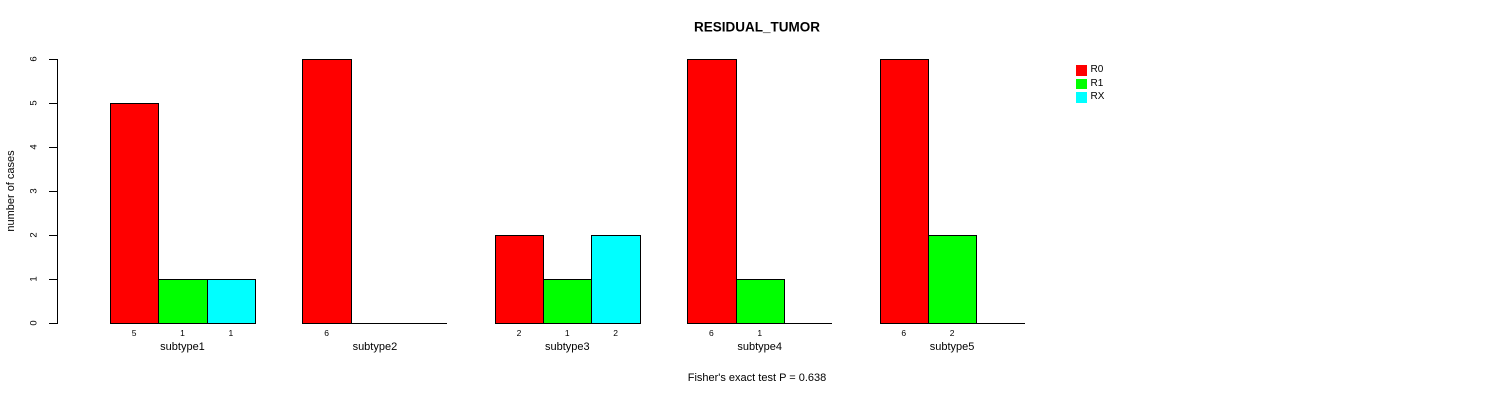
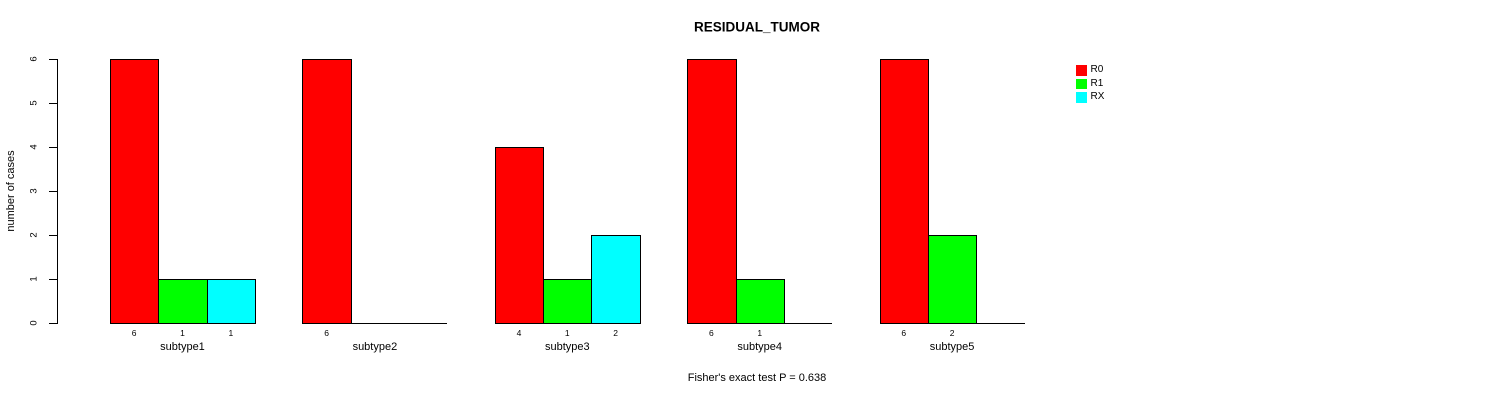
R0/subtype1: 5 -> 6
R0/subtype3: 2 -> 4
